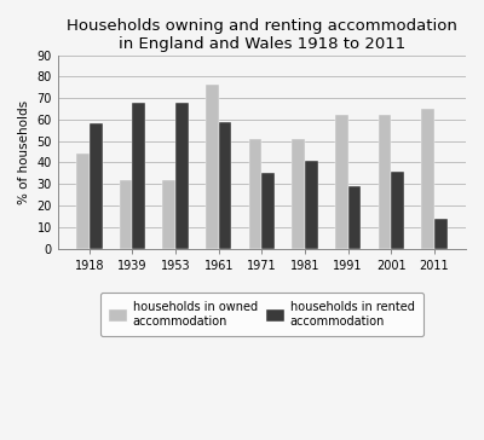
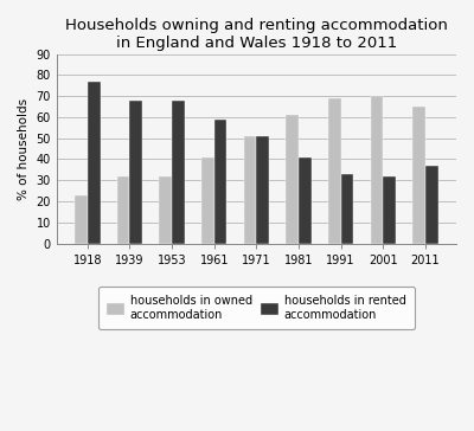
households in owned accommodation/1918: 44 -> 23
households in rented accommodation/1918: 58 -> 77
households in owned accommodation/1961: 76 -> 41
households in rented accommodation/1971: 35 -> 51
households in owned accommodation/1981: 51 -> 61
households in owned accommodation/1991: 62 -> 69
households in rented accommodation/1991: 29 -> 33
households in owned accommodation/2001: 62 -> 70
households in rented accommodation/2001: 36 -> 32
households in rented accommodation/2011: 14 -> 37
